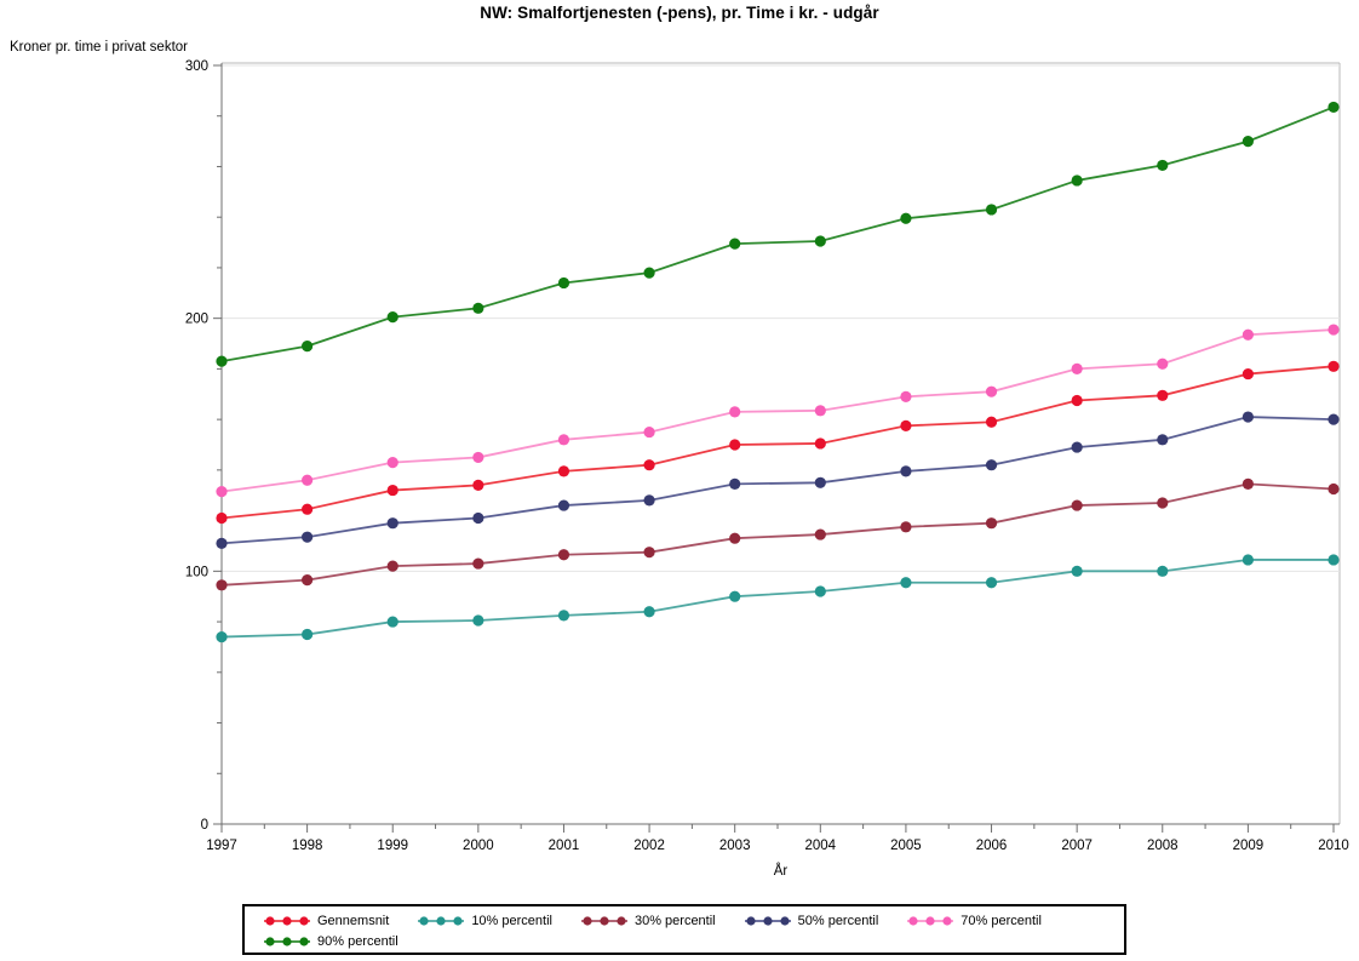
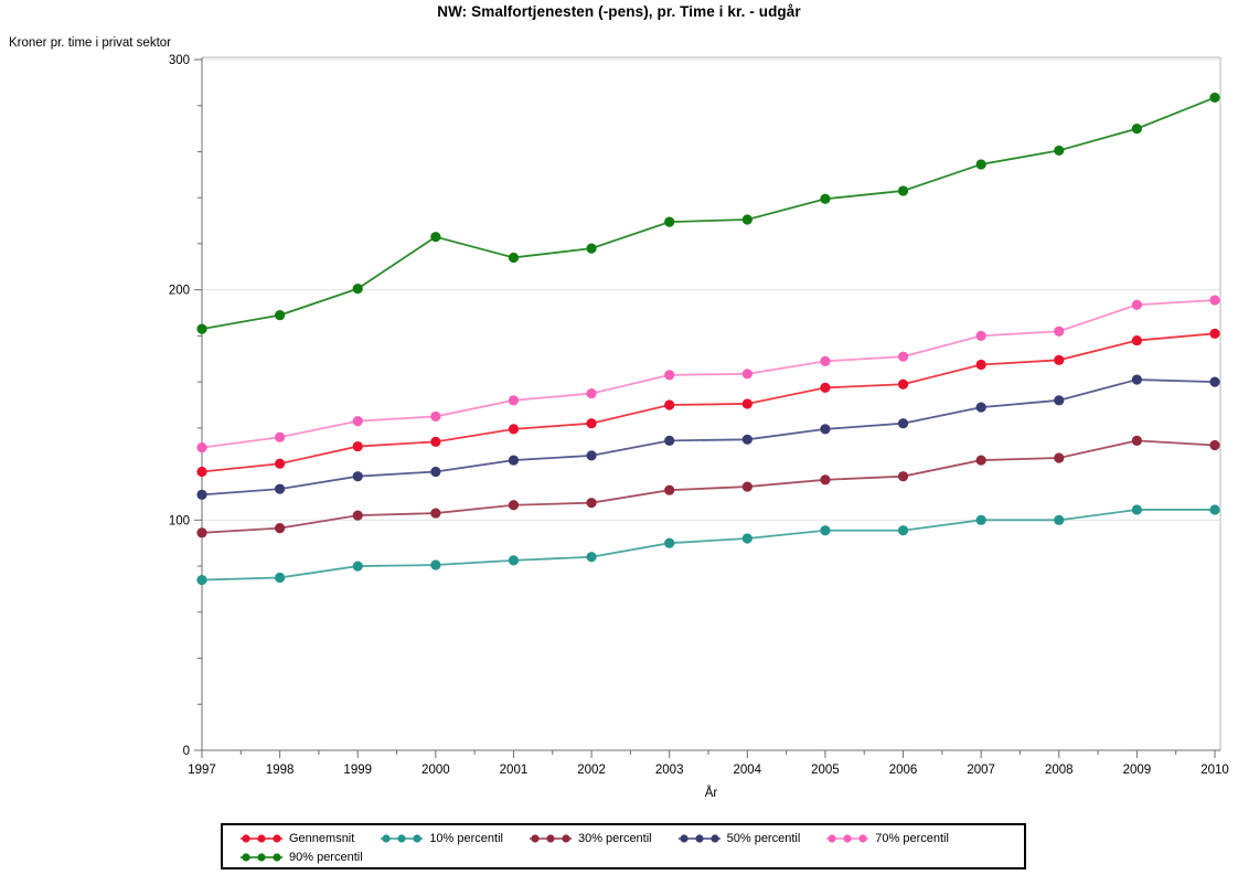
90% percentil/2000: 204 -> 223
